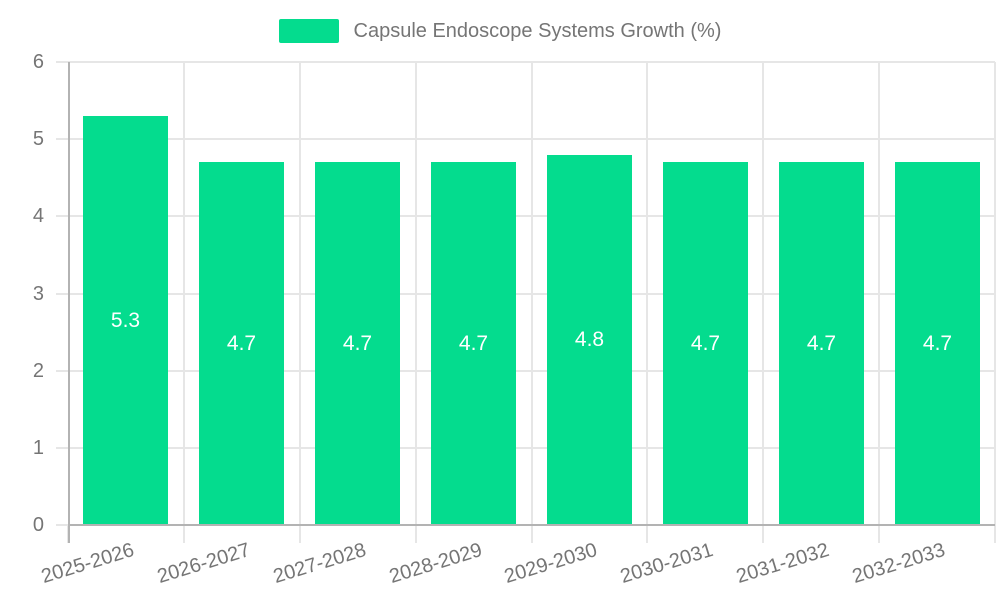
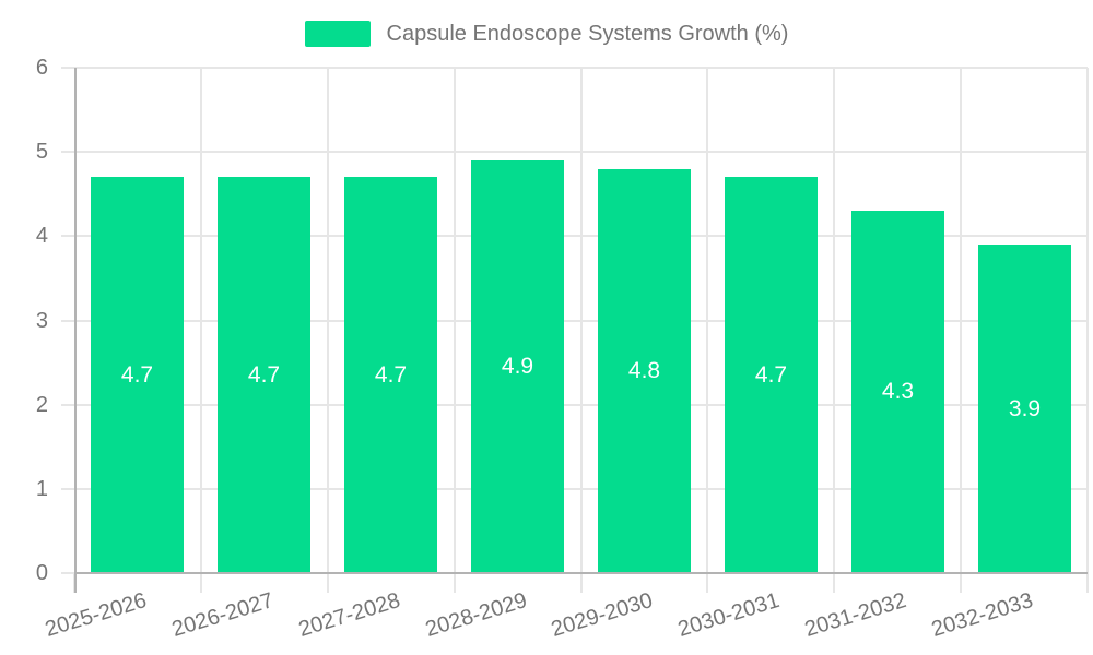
2025-2026: 5.3 -> 4.7
2028-2029: 4.7 -> 4.9
2031-2032: 4.7 -> 4.3
2032-2033: 4.7 -> 3.9
